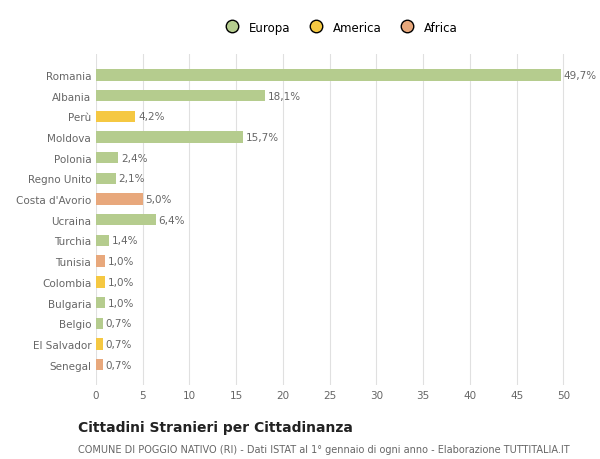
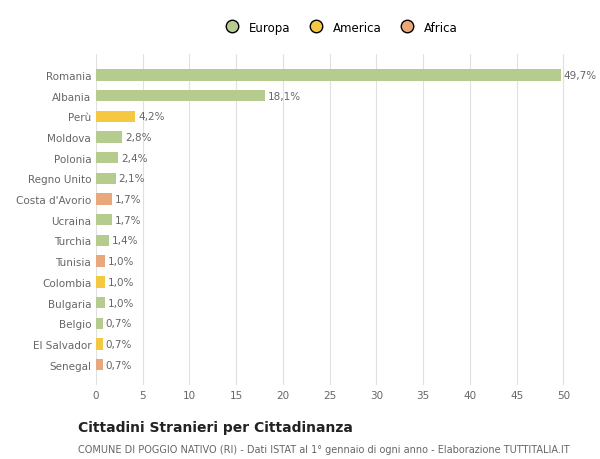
Moldova: 15,7% -> 2,8%
Costa d'Avorio: 5,0% -> 1,7%
Ucraina: 6,4% -> 1,7%
